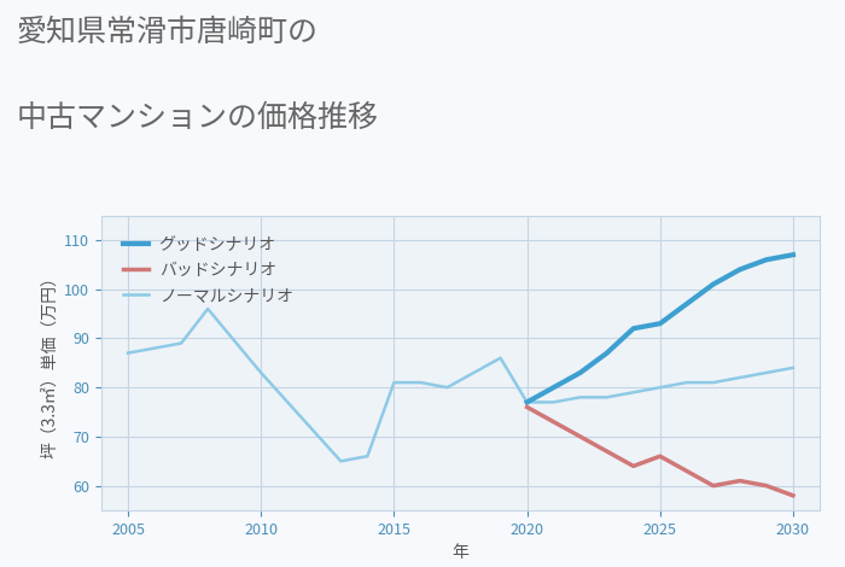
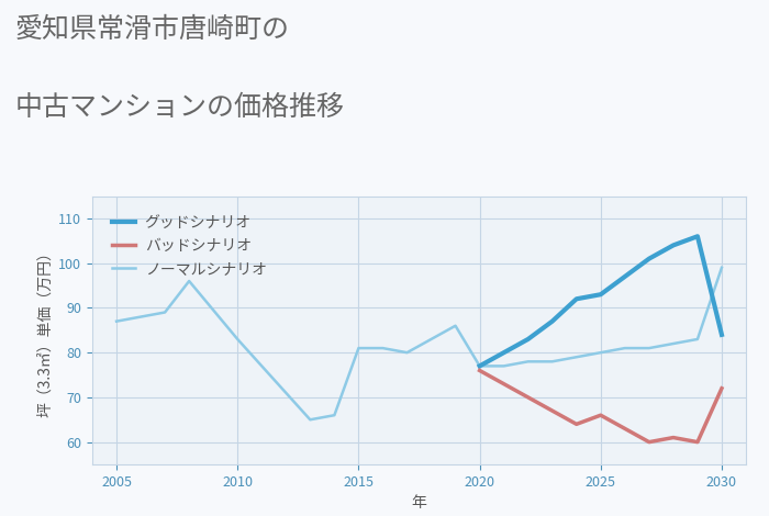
ノーマルシナリオ/2030: 84 -> 99
グッドシナリオ/2030: 107 -> 84
バッドシナリオ/2030: 58 -> 72
